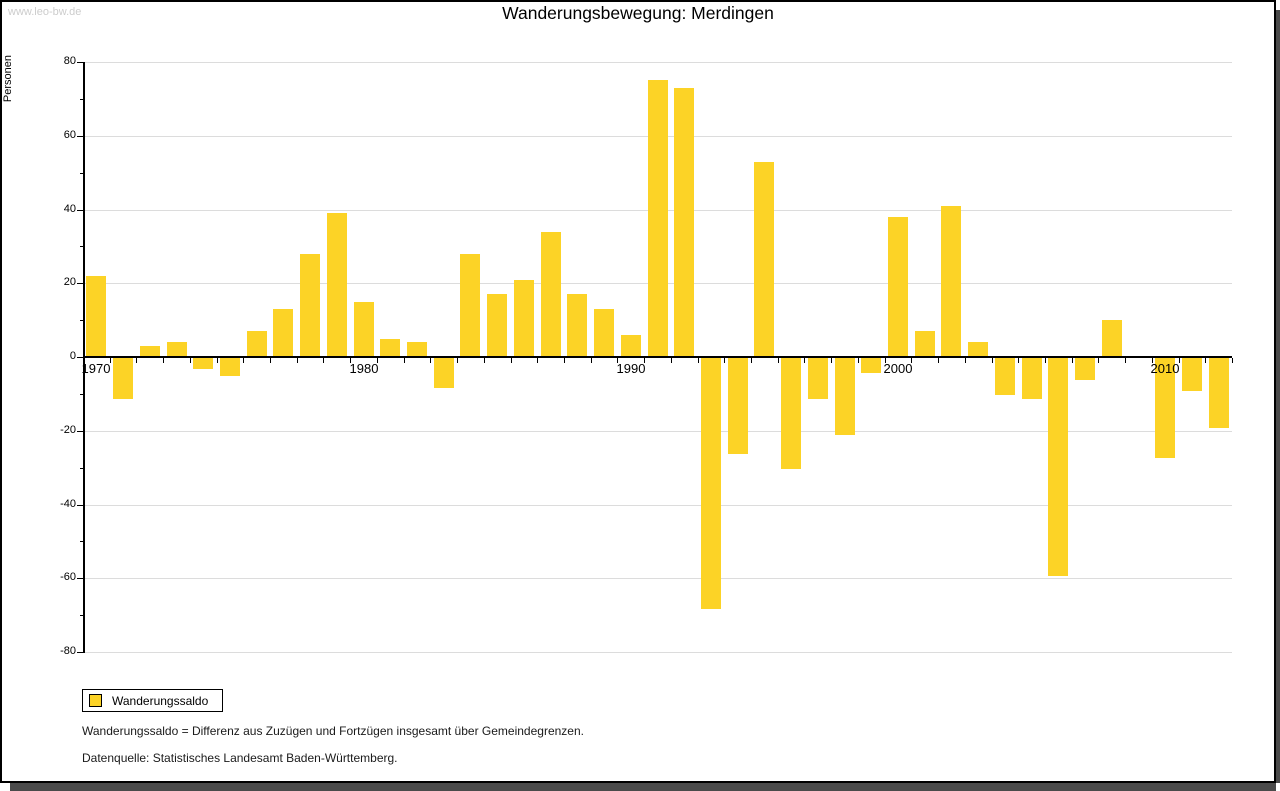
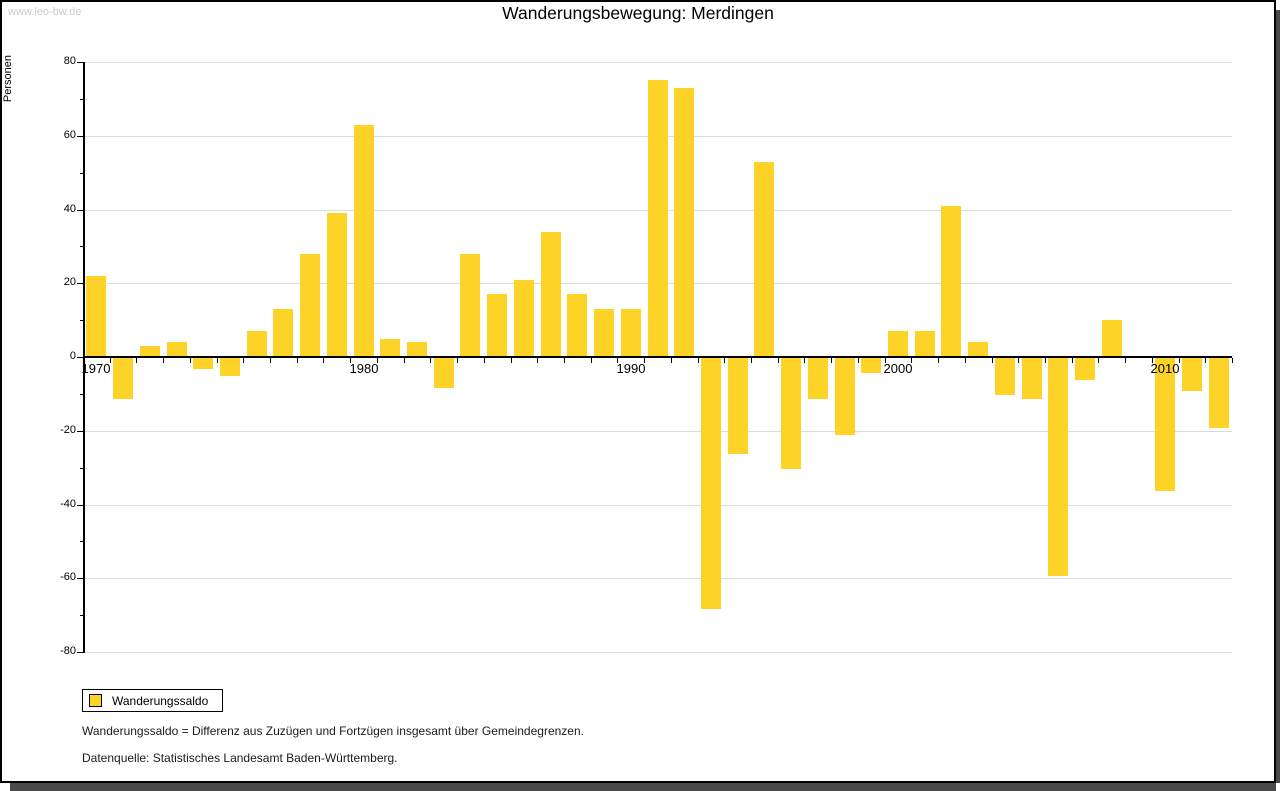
1980: 15 -> 63
1990: 6 -> 13
2000: 38 -> 7
2010: -27 -> -36
